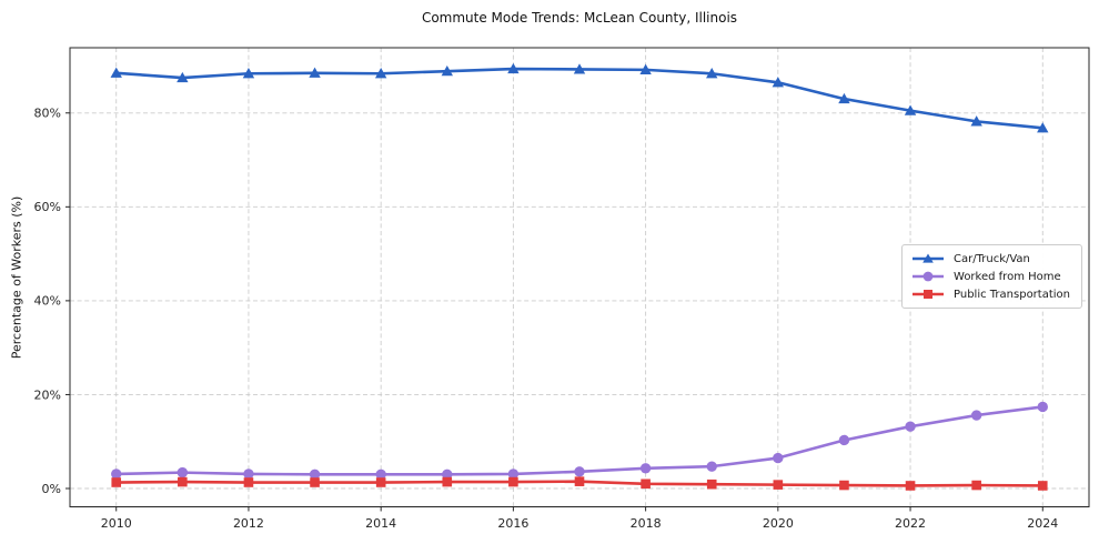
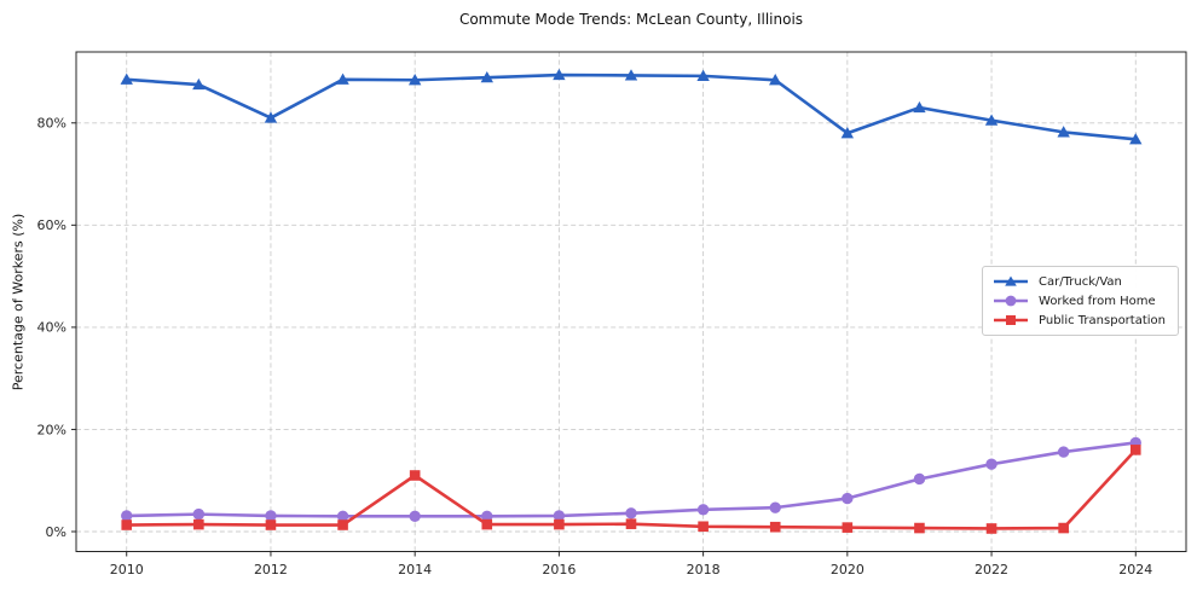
Car/Truck/Van/2012: 88% -> 81%
Public Transportation/2014: 1% -> 11%
Car/Truck/Van/2020: 86% -> 78%
Public Transportation/2024: 1% -> 16%
